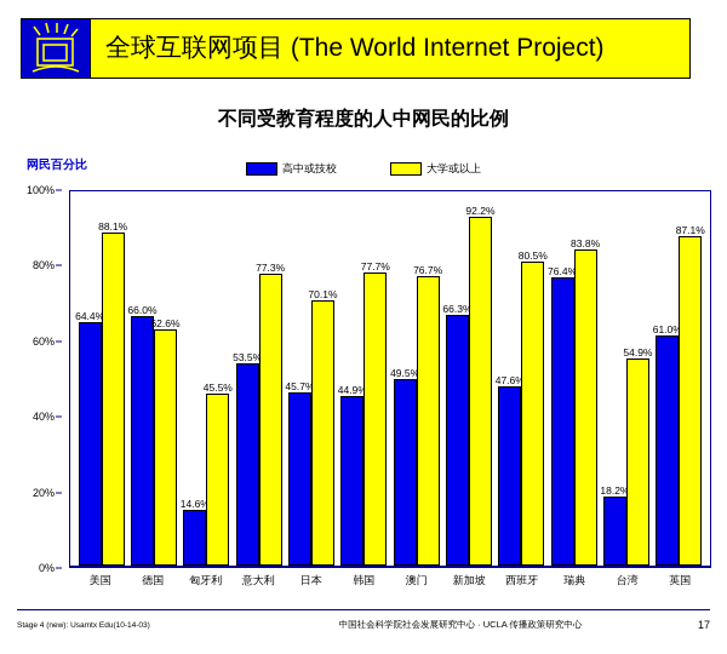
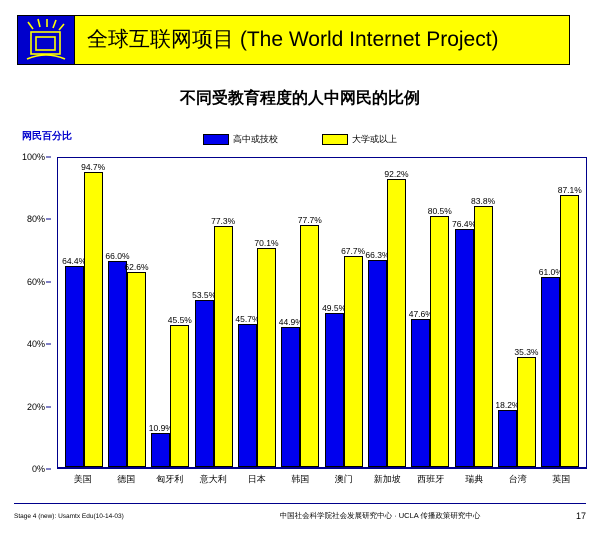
大学或以上/美国: 88.1% -> 94.7%
高中或技校/匈牙利: 14.6% -> 10.9%
大学或以上/澳门: 76.7% -> 67.7%
大学或以上/台湾: 54.9% -> 35.3%
